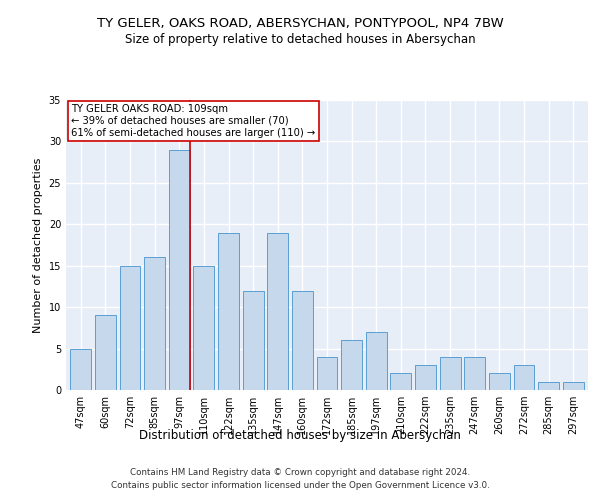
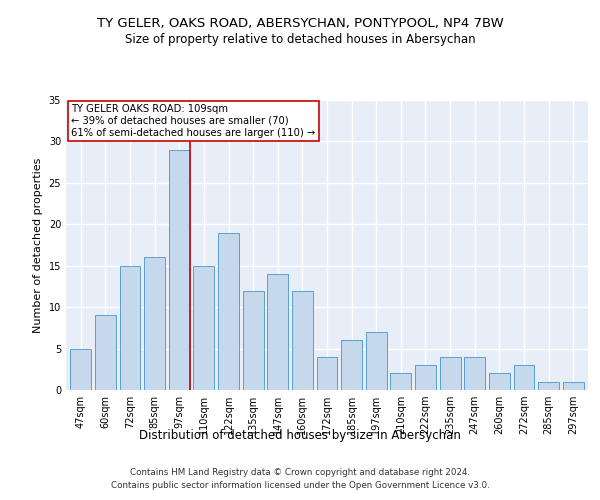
147sqm: 19 -> 14
